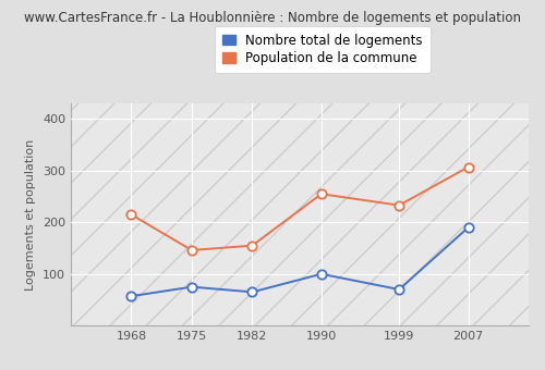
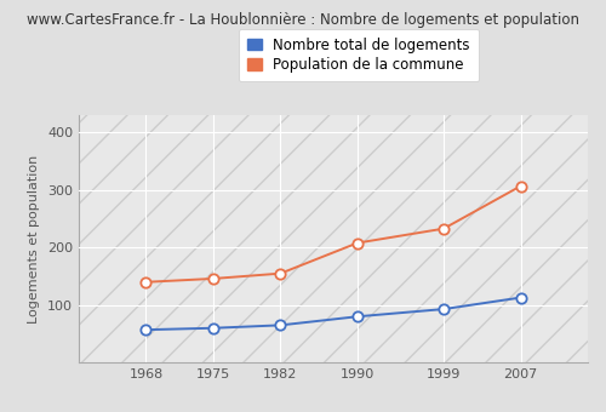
Population de la commune/1968: 215 -> 140
Nombre total de logements/1975: 75 -> 60
Nombre total de logements/1990: 100 -> 80
Population de la commune/1990: 255 -> 208
Nombre total de logements/1999: 70 -> 93
Nombre total de logements/2007: 190 -> 113
